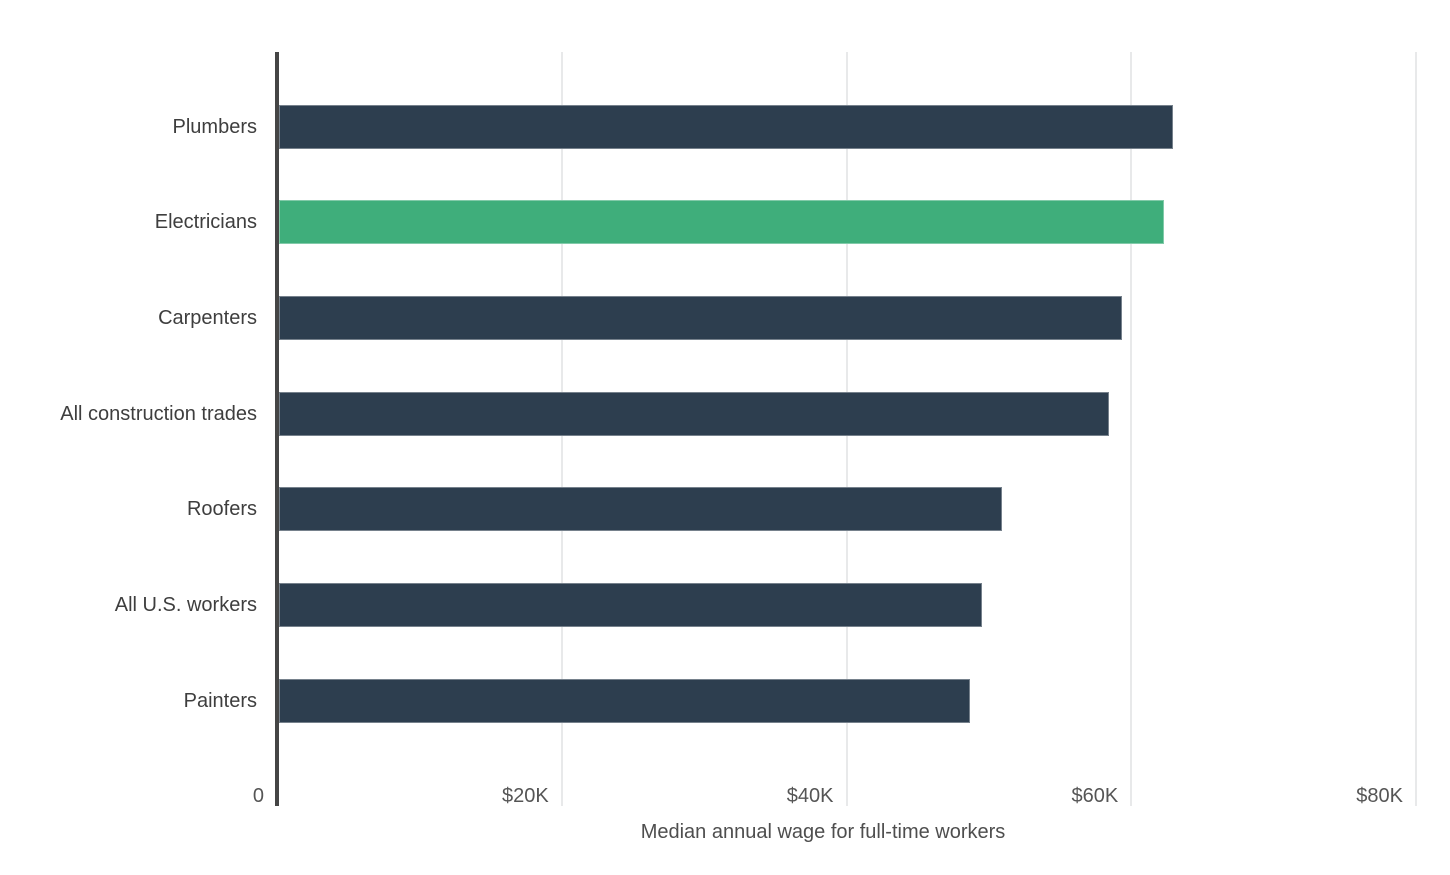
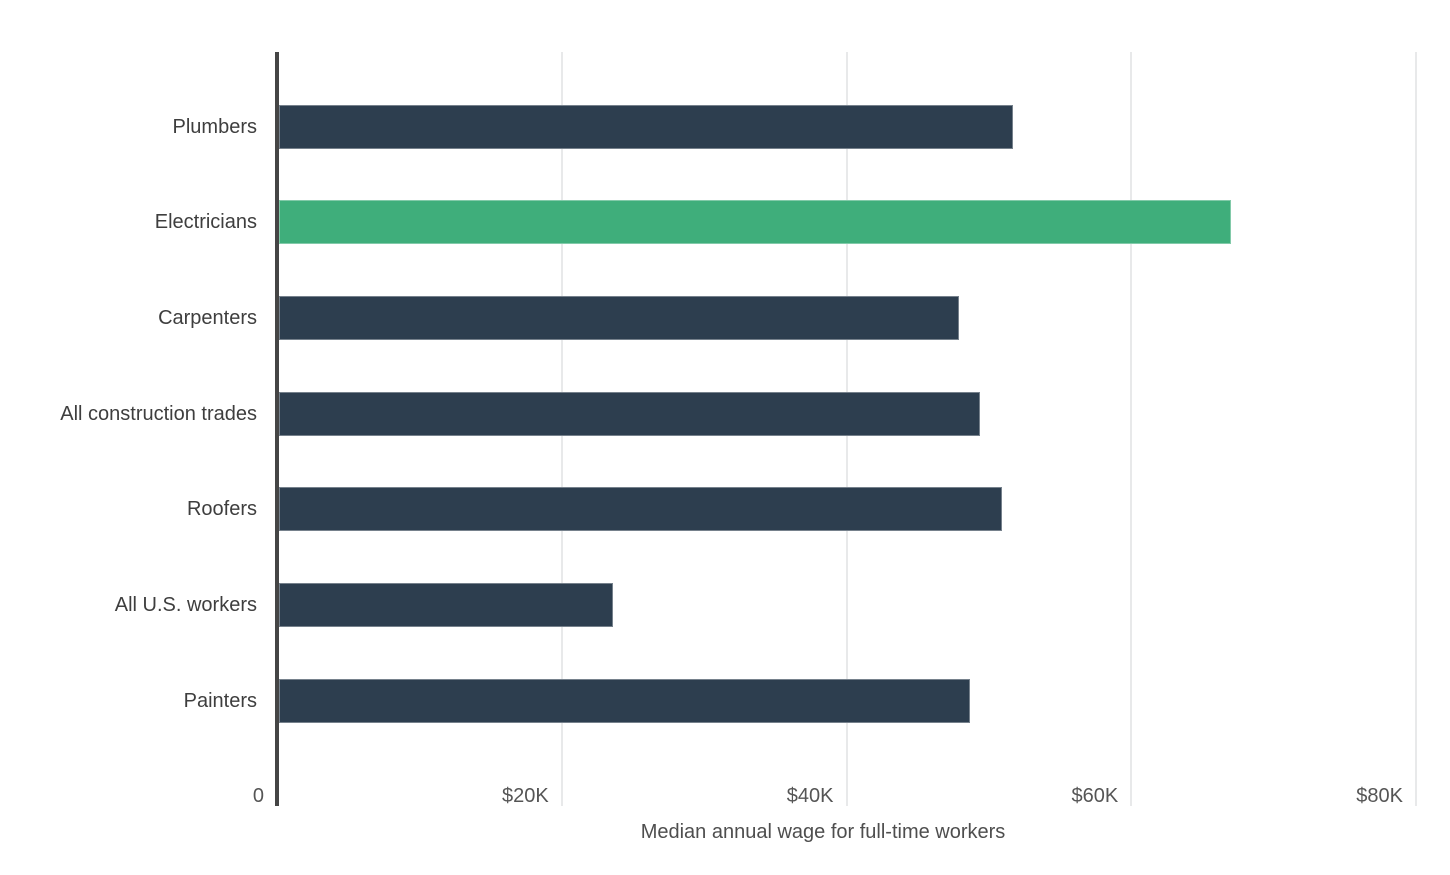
Plumbers: $62.9K -> $51.7K
Electricians: $62.3K -> $67.0K
Carpenters: $59.4K -> $47.9K
All construction trades: $58.4K -> $49.4K
All U.S. workers: $49.6K -> $23.6K
